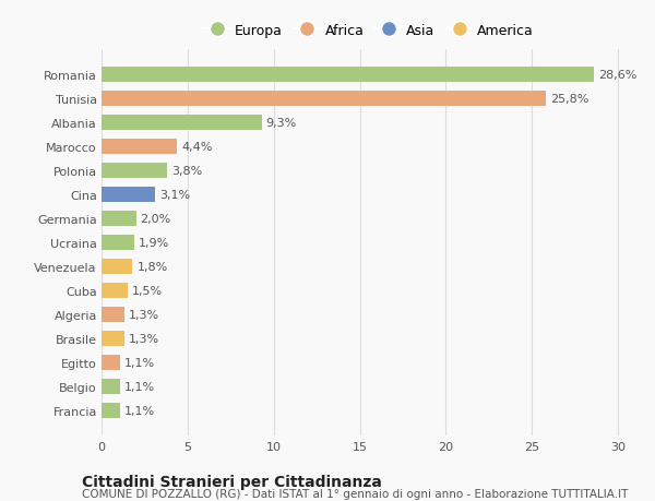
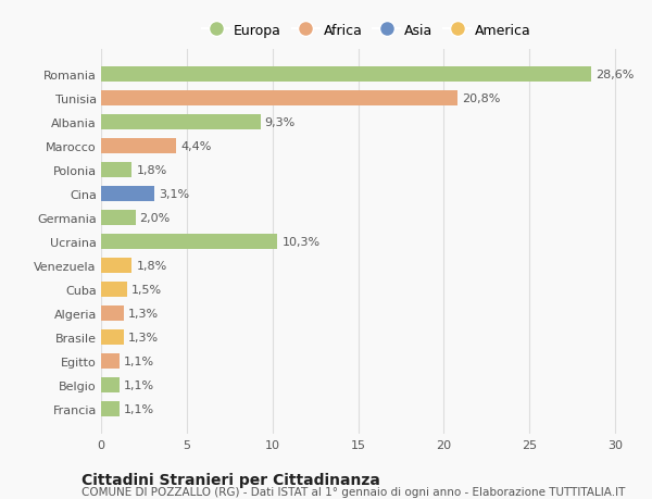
Tunisia: 25,8% -> 20,8%
Polonia: 3,8% -> 1,8%
Ucraina: 1,9% -> 10,3%
